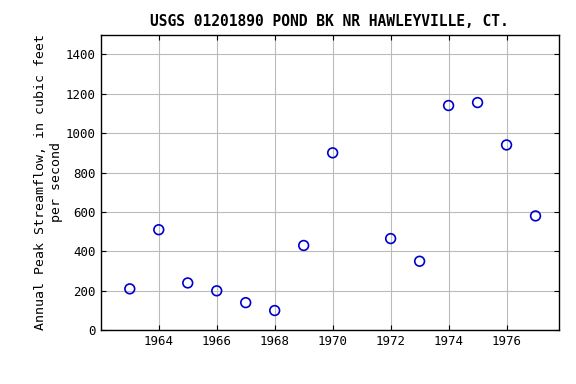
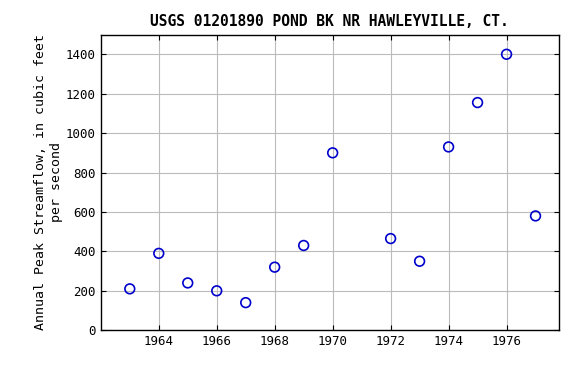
1964: 510 -> 390
1968: 100 -> 320
1974: 1140 -> 930
1976: 940 -> 1400
